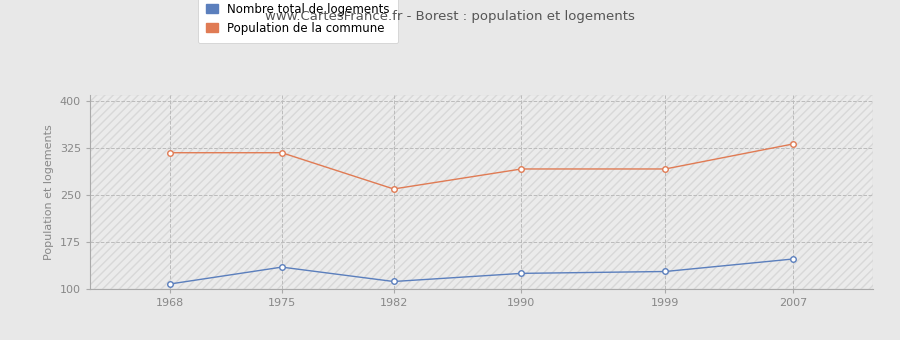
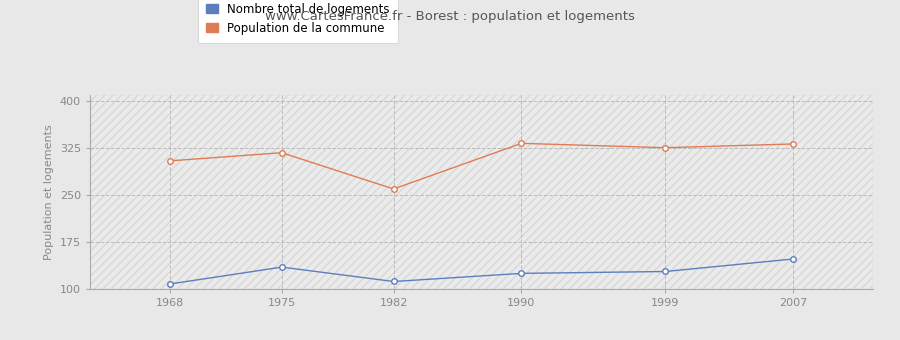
Population de la commune/1968: 318 -> 305
Population de la commune/1990: 292 -> 333
Population de la commune/1999: 292 -> 326
